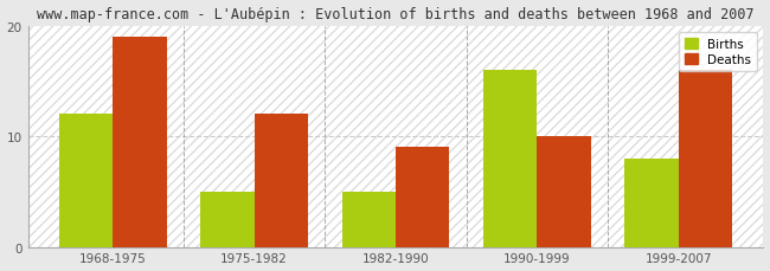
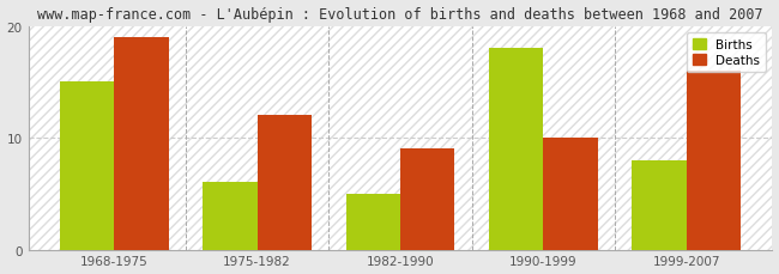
Births/1968-1975: 12 -> 15
Births/1975-1982: 5 -> 6
Births/1990-1999: 16 -> 18
